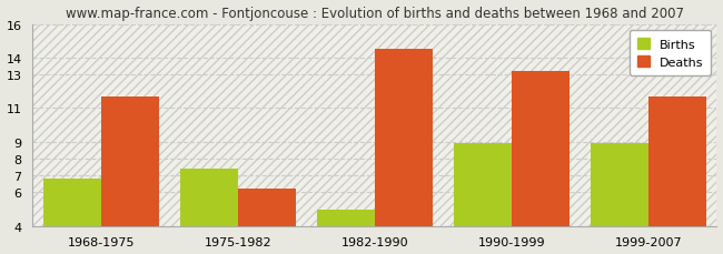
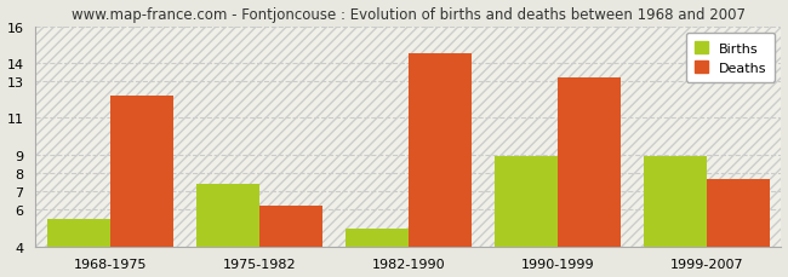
Births/1968-1975: 6.8 -> 5.5
Deaths/1968-1975: 11.7 -> 12.2
Deaths/1999-2007: 11.7 -> 7.7
